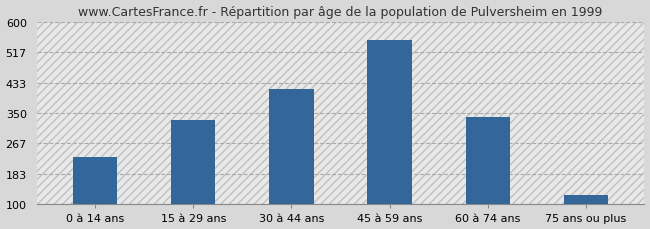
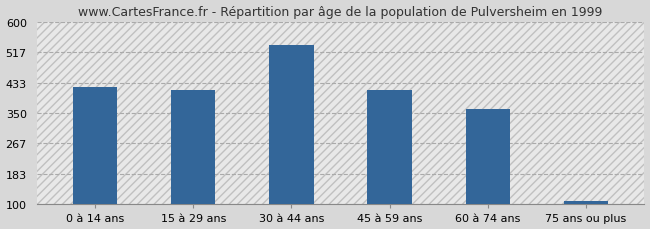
0 à 14 ans: 230 -> 422
15 à 29 ans: 330 -> 412
30 à 44 ans: 415 -> 537
45 à 59 ans: 550 -> 412
60 à 74 ans: 340 -> 362
75 ans ou plus: 125 -> 108
